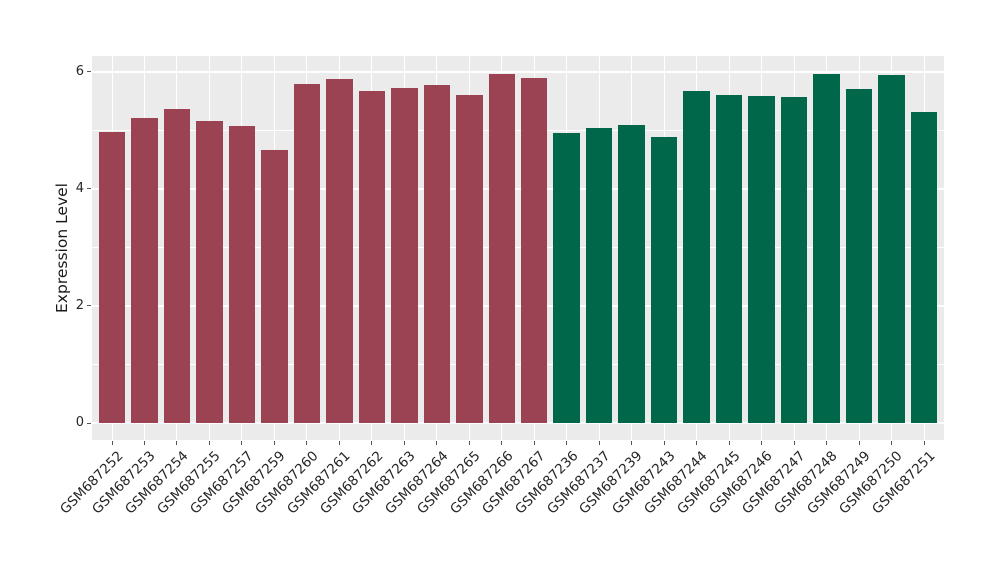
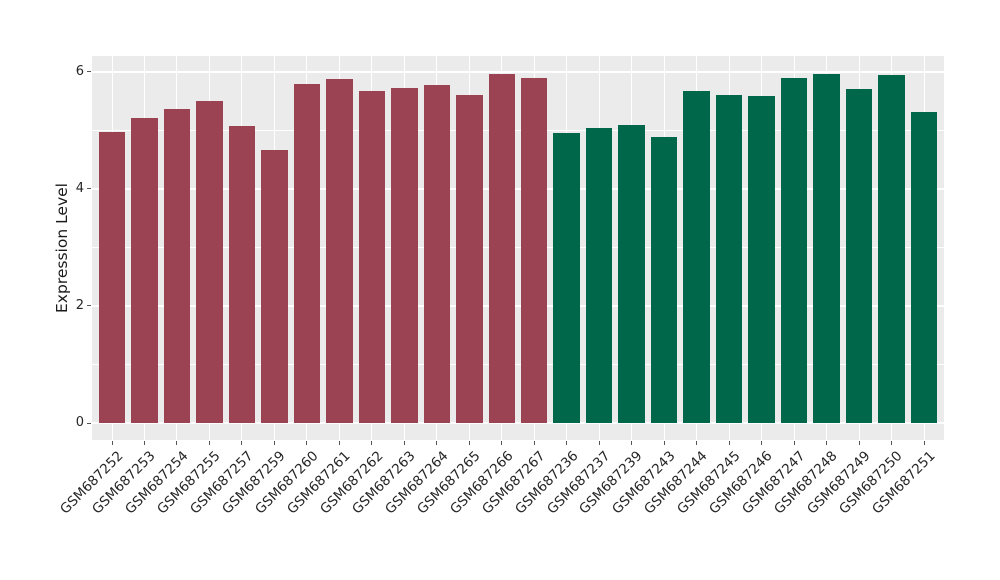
GSM687255: 5.2 -> 5.5
GSM687247: 5.6 -> 5.9
